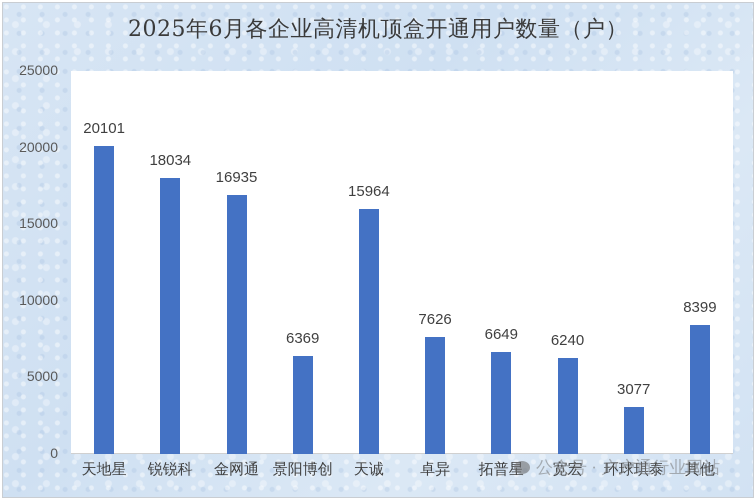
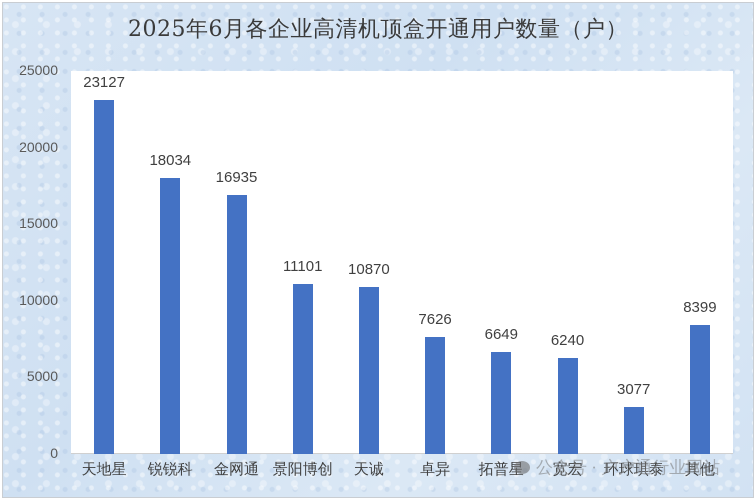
天地星: 20101 -> 23127
景阳博创: 6369 -> 11101
天诚: 15964 -> 10870
